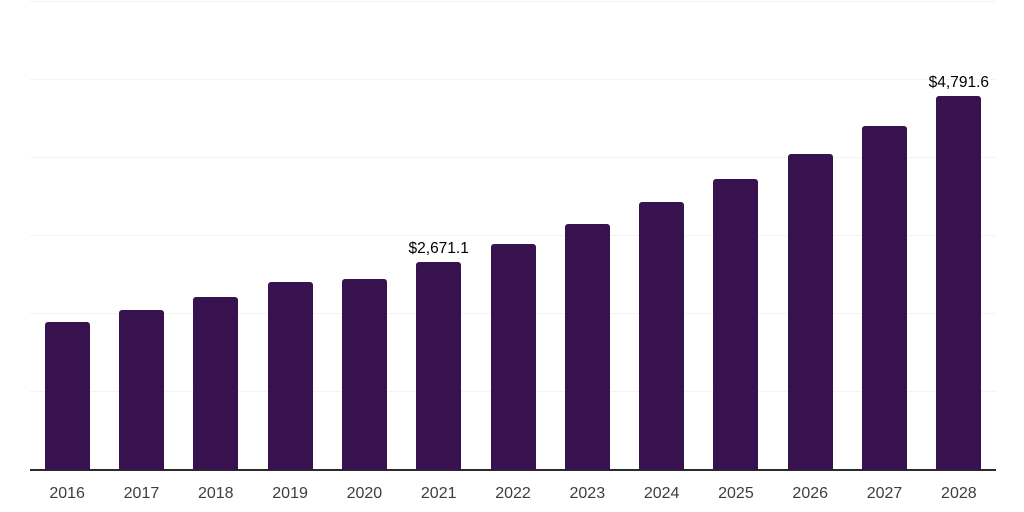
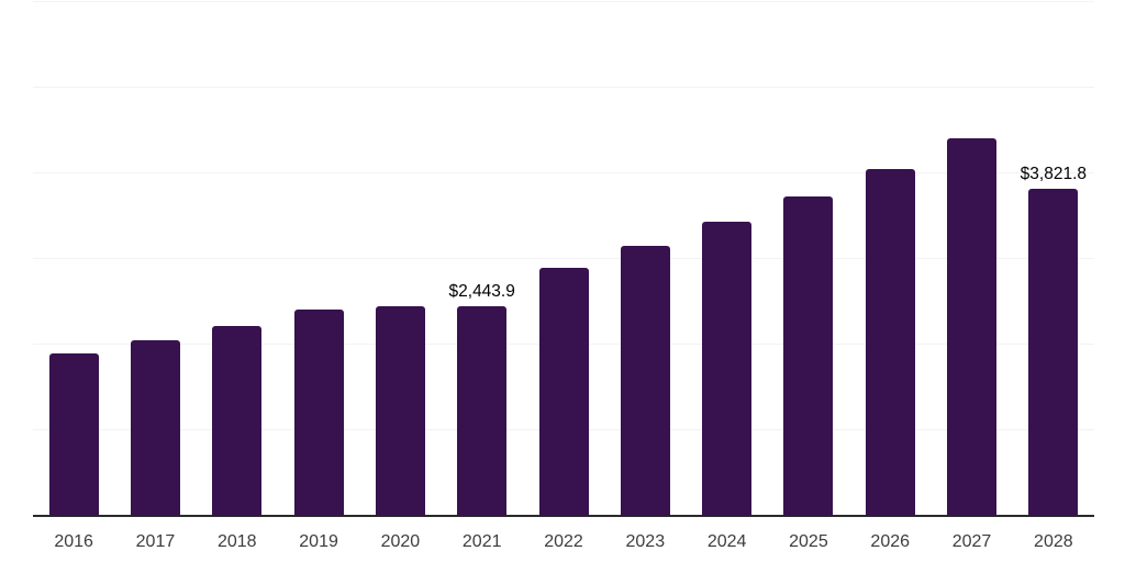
2021: $2,671.1 -> $2,443.9
2028: $4,791.6 -> $3,821.8
